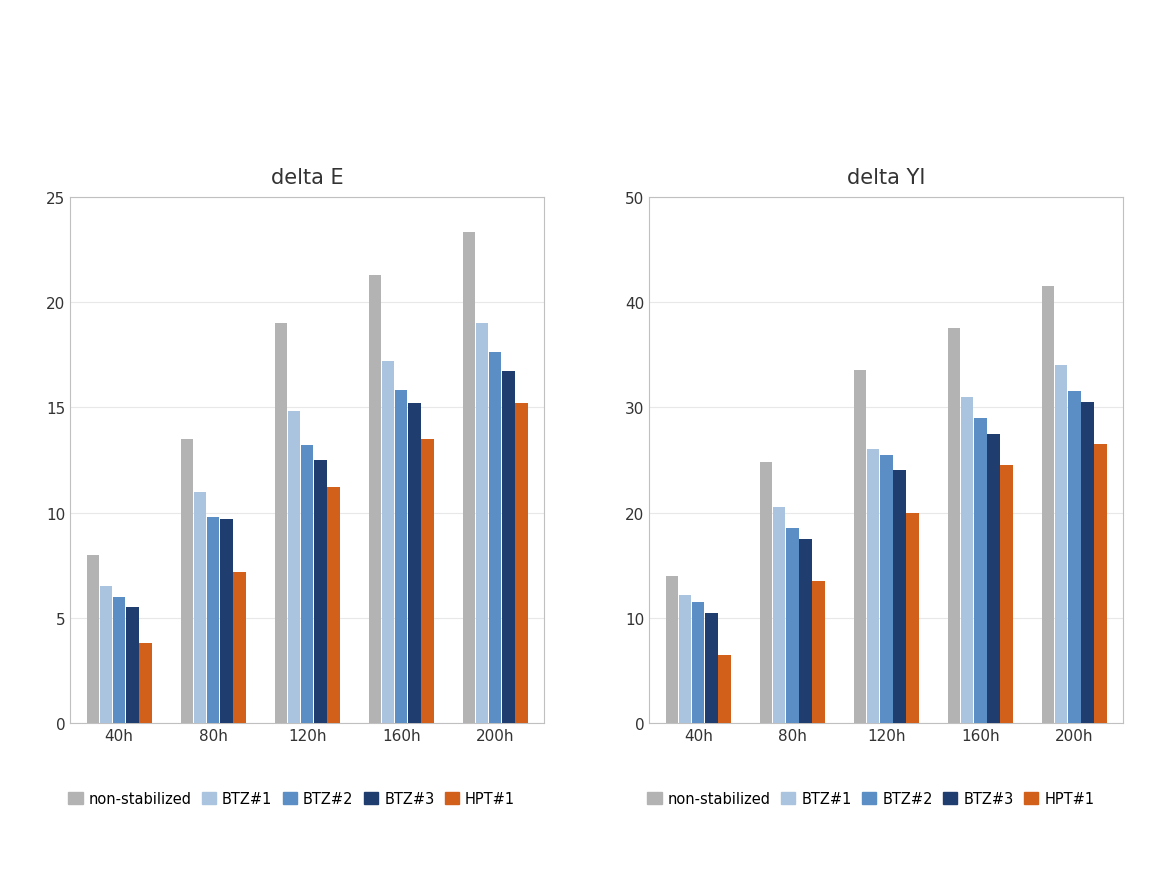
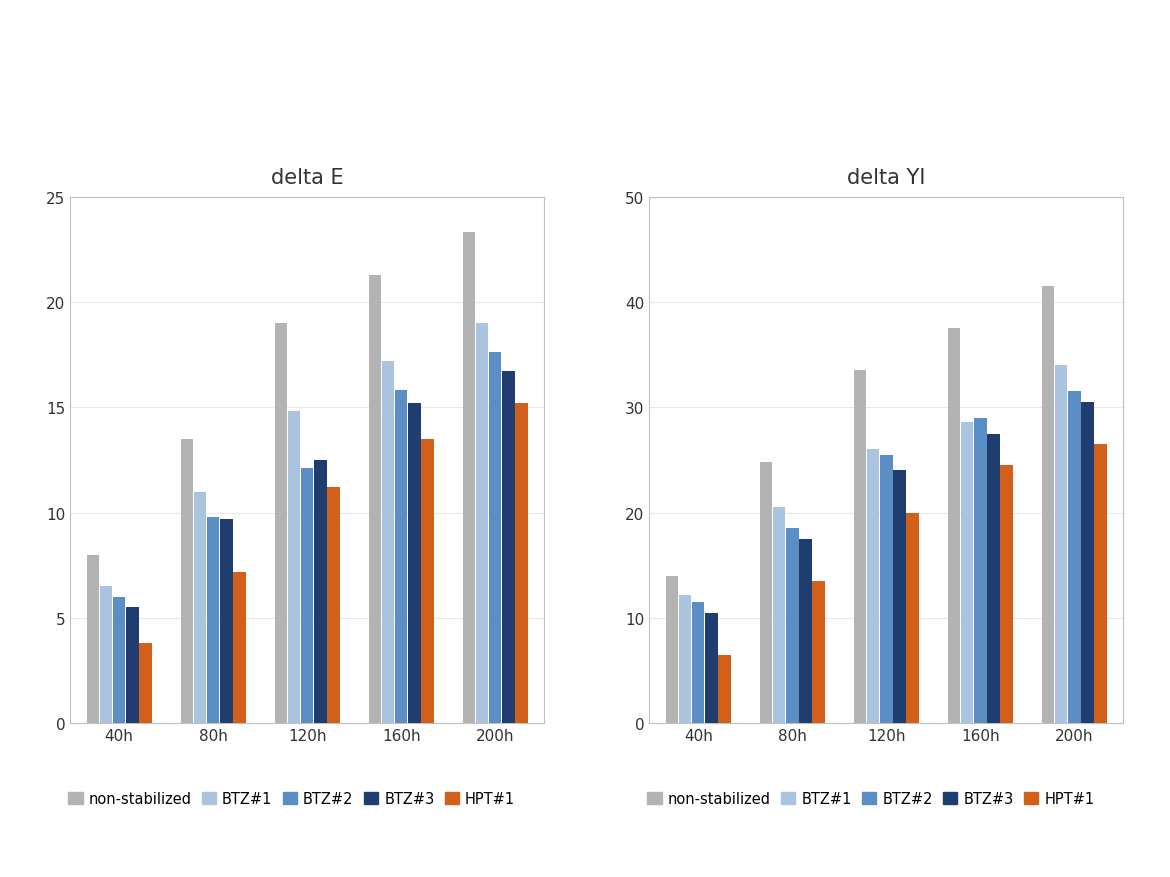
delta E/BTZ#2/120h: 13.2 -> 12.1
delta YI/BTZ#1/160h: 31.0 -> 28.6
